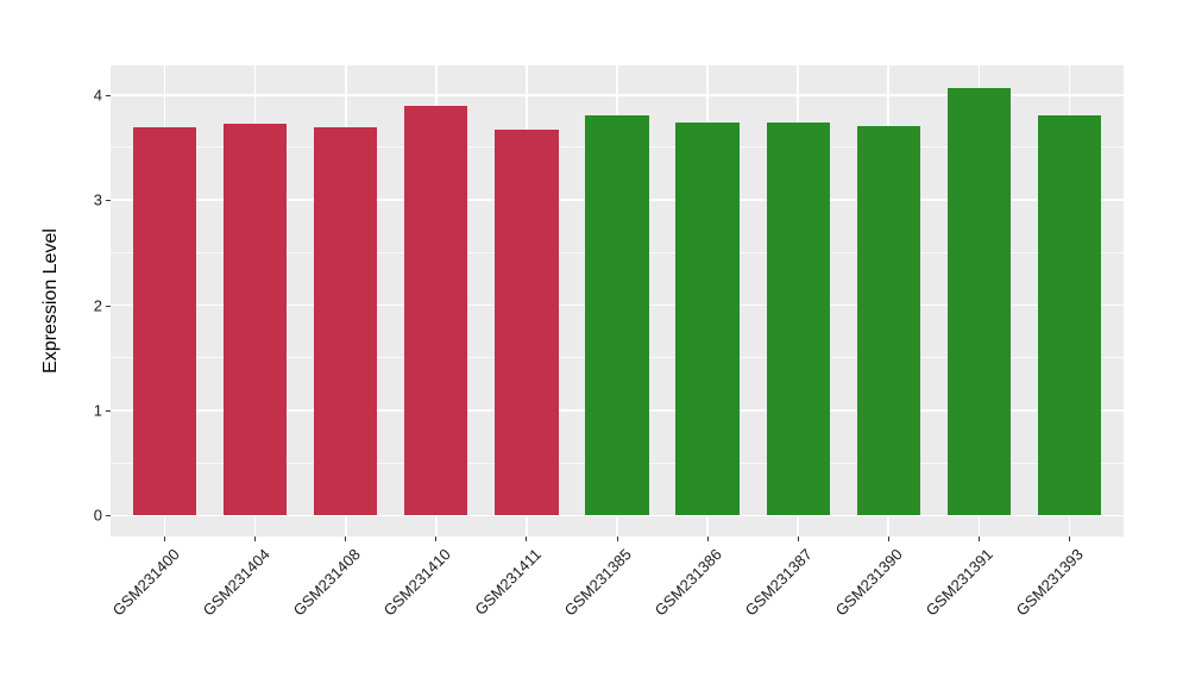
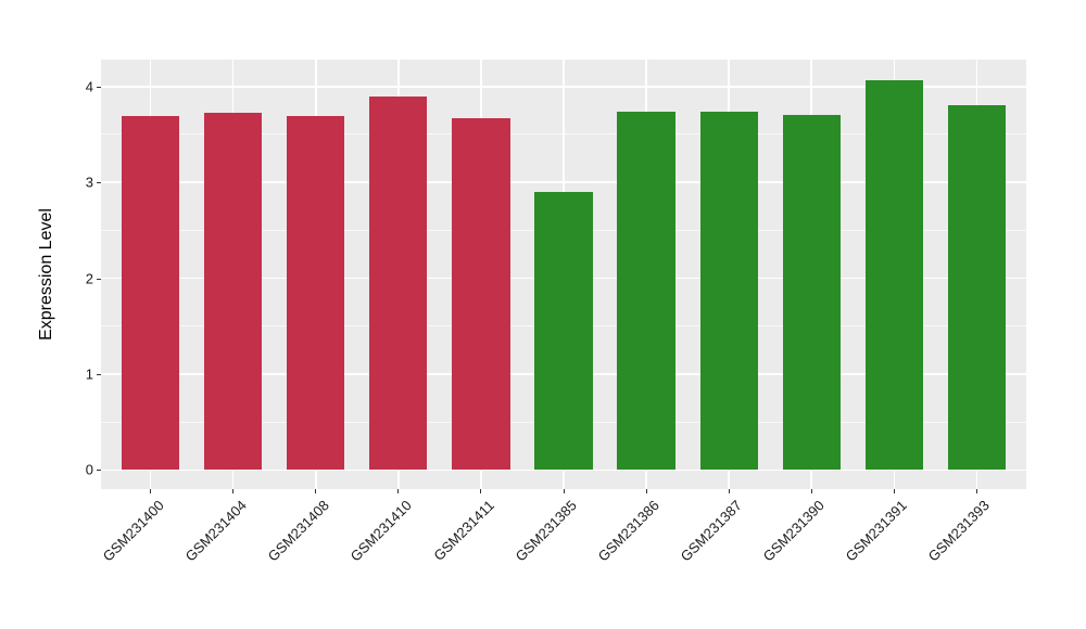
GSM231385: 3.8 -> 2.9
